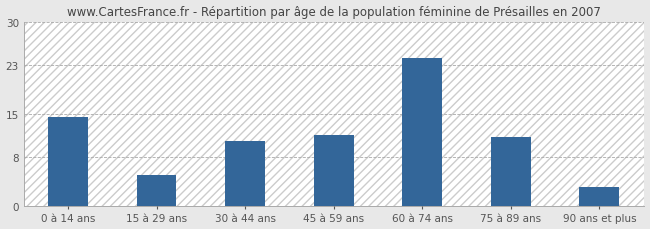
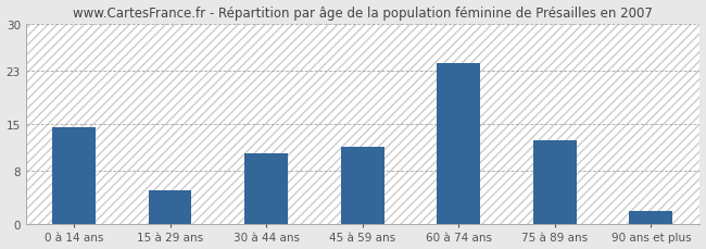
75 à 89 ans: 11.2 -> 12.5
90 ans et plus: 3.0 -> 2.0
